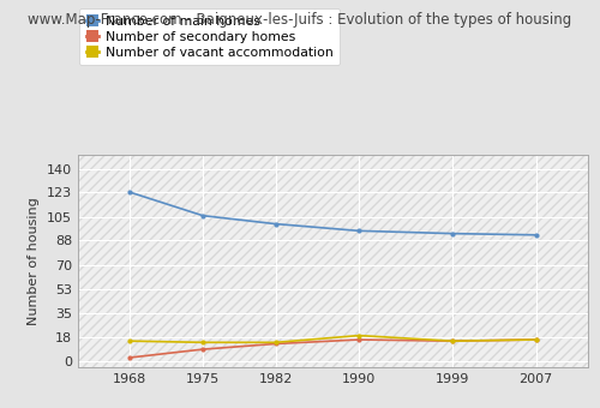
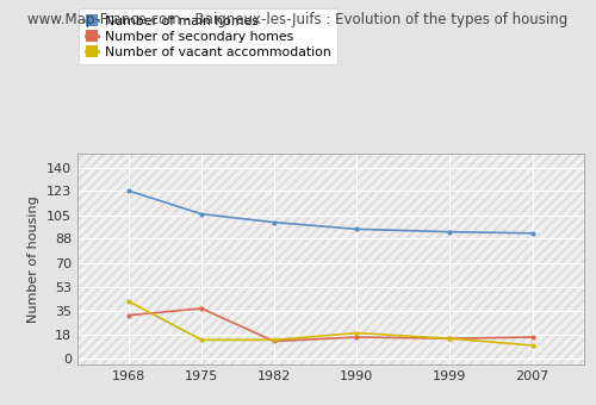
Number of secondary homes/1968: 3 -> 32
Number of vacant accommodation/1968: 15 -> 42
Number of secondary homes/1975: 9 -> 37
Number of vacant accommodation/2007: 16 -> 10
